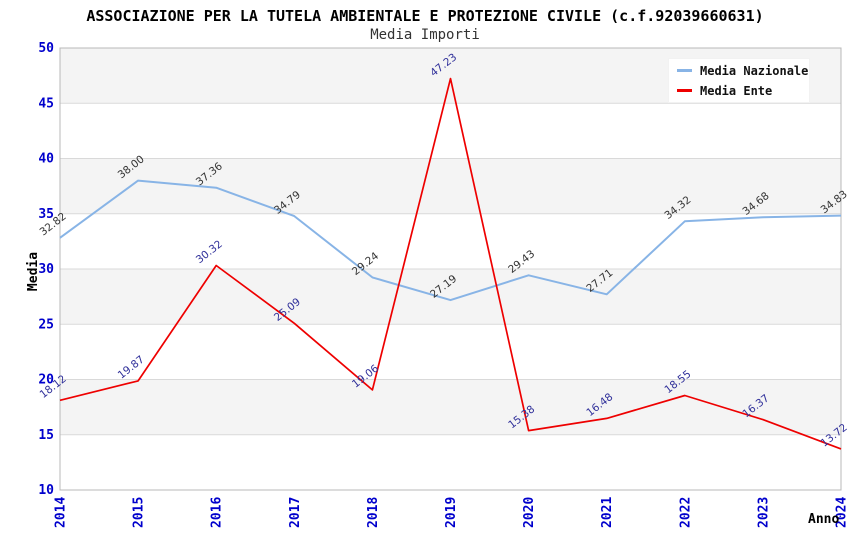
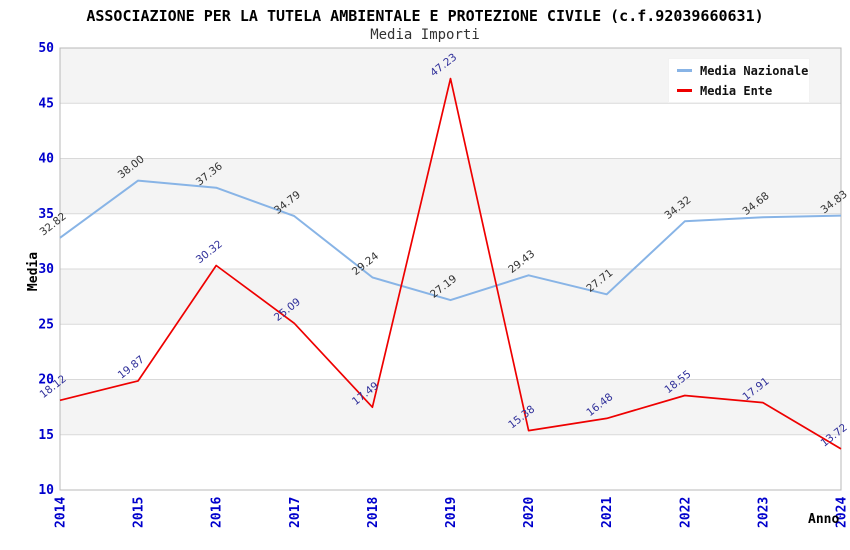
Media Ente/2018: 19.06 -> 17.49
Media Ente/2023: 16.37 -> 17.91
